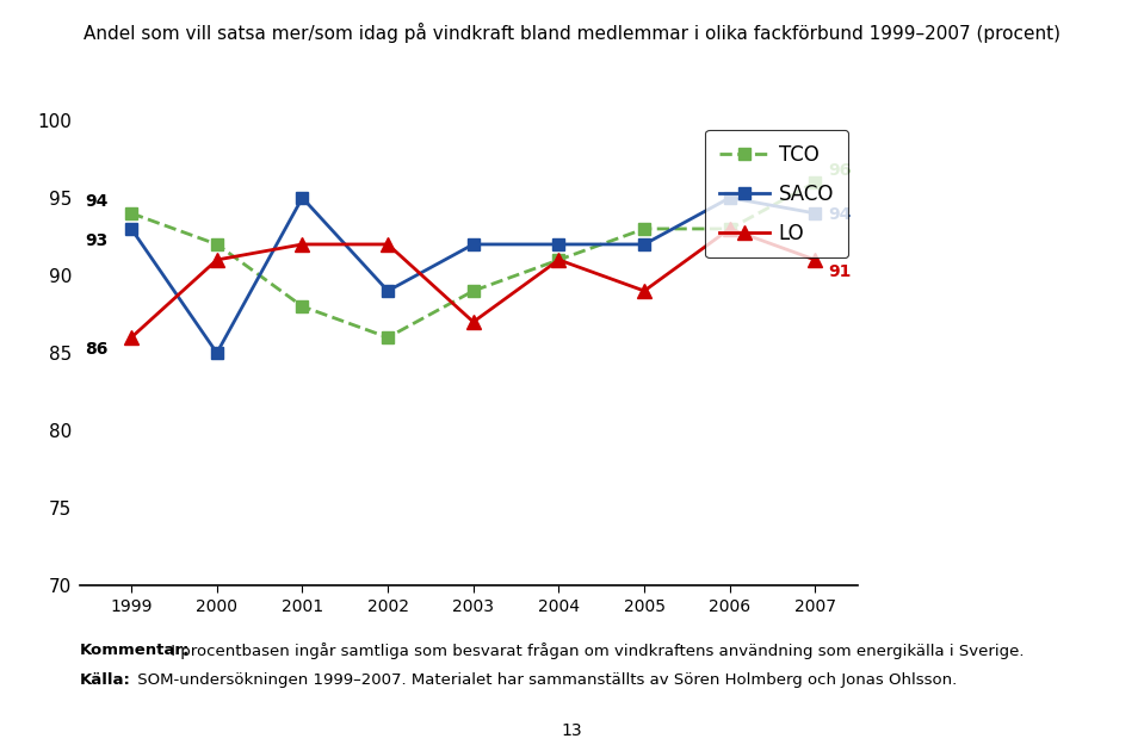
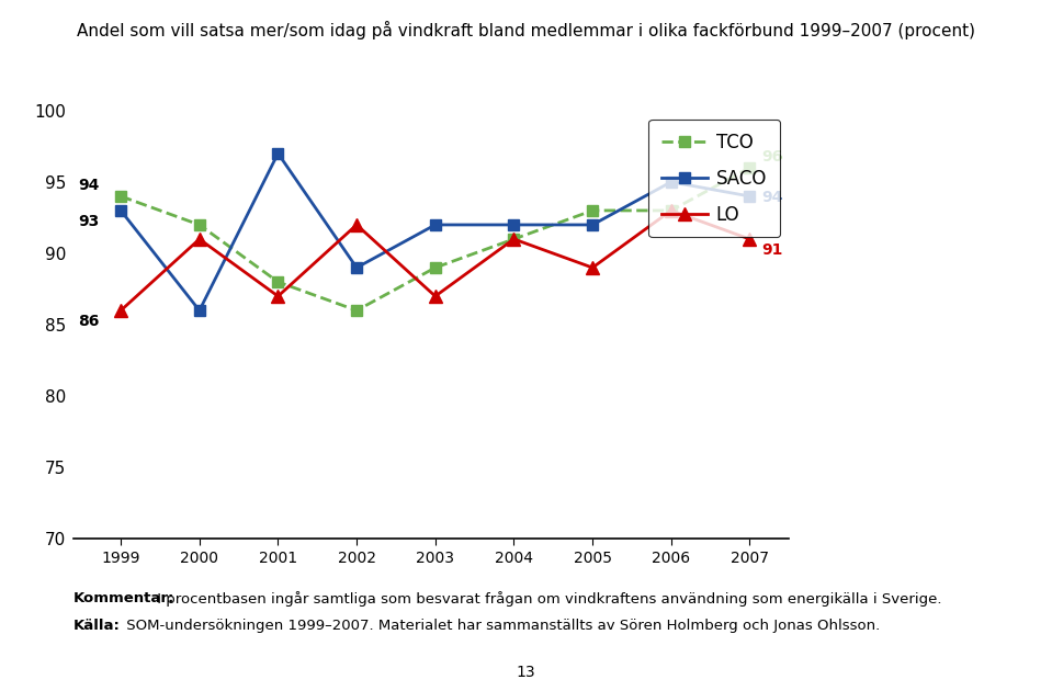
SACO/2000: 85 -> 86
SACO/2001: 95 -> 97
LO/2001: 92 -> 87
